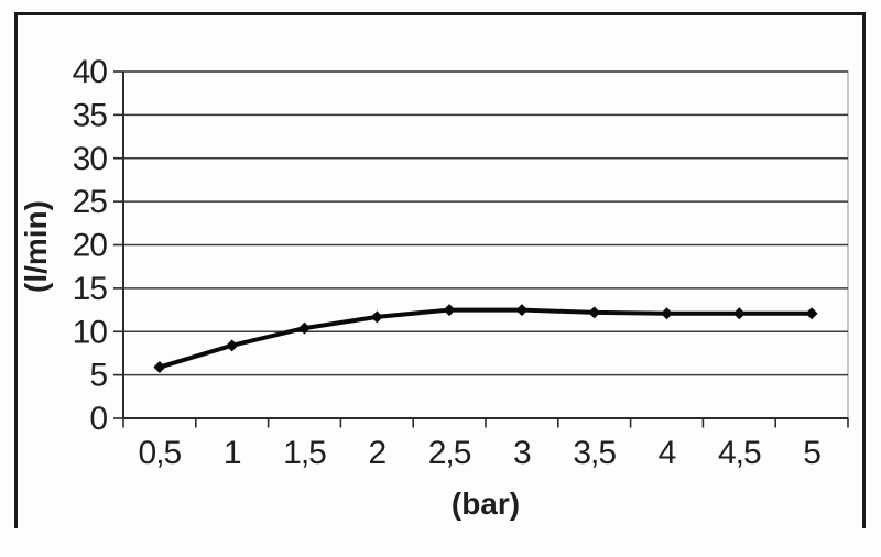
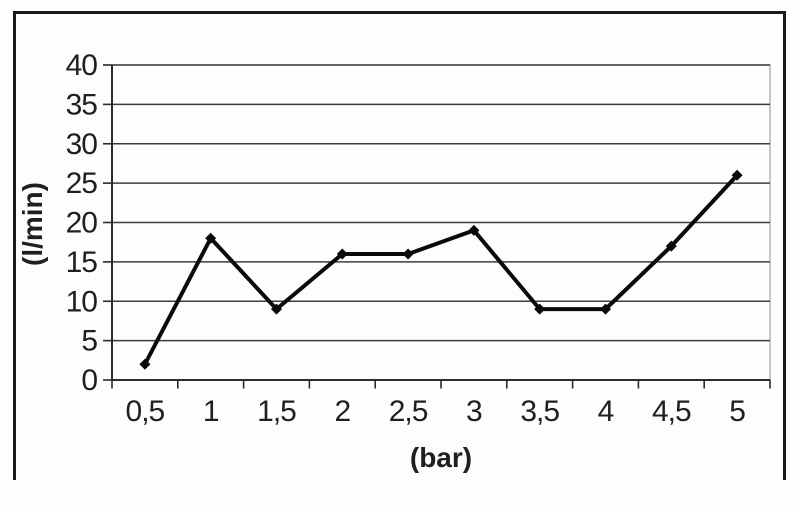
0,5: 6 -> 2
1: 8 -> 18
1,5: 10 -> 9
2: 12 -> 16
2,5: 12 -> 16
3: 12 -> 19
3,5: 12 -> 9
4: 12 -> 9
4,5: 12 -> 17
5: 12 -> 26
